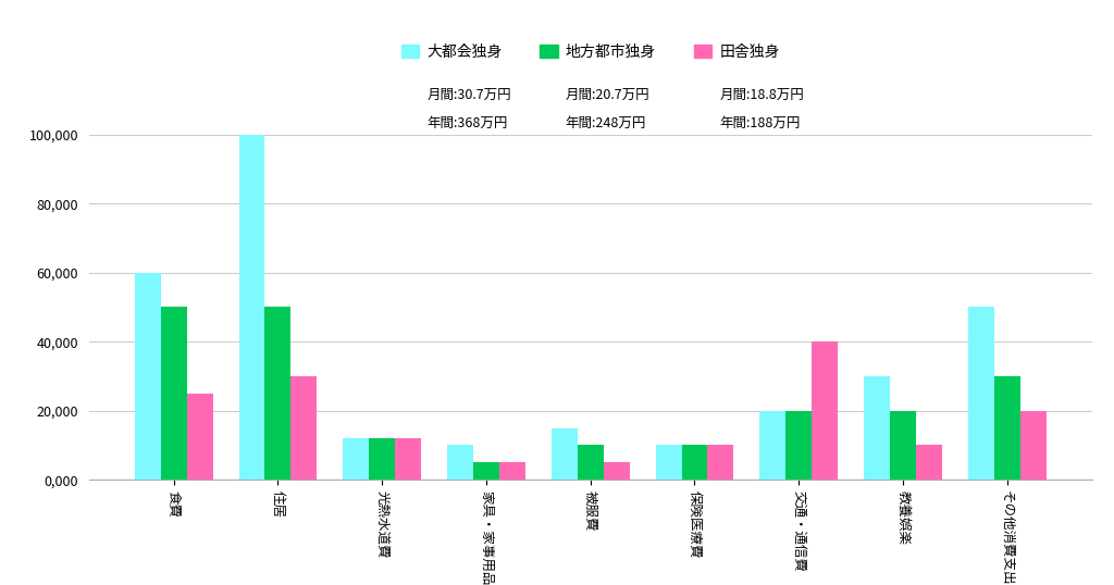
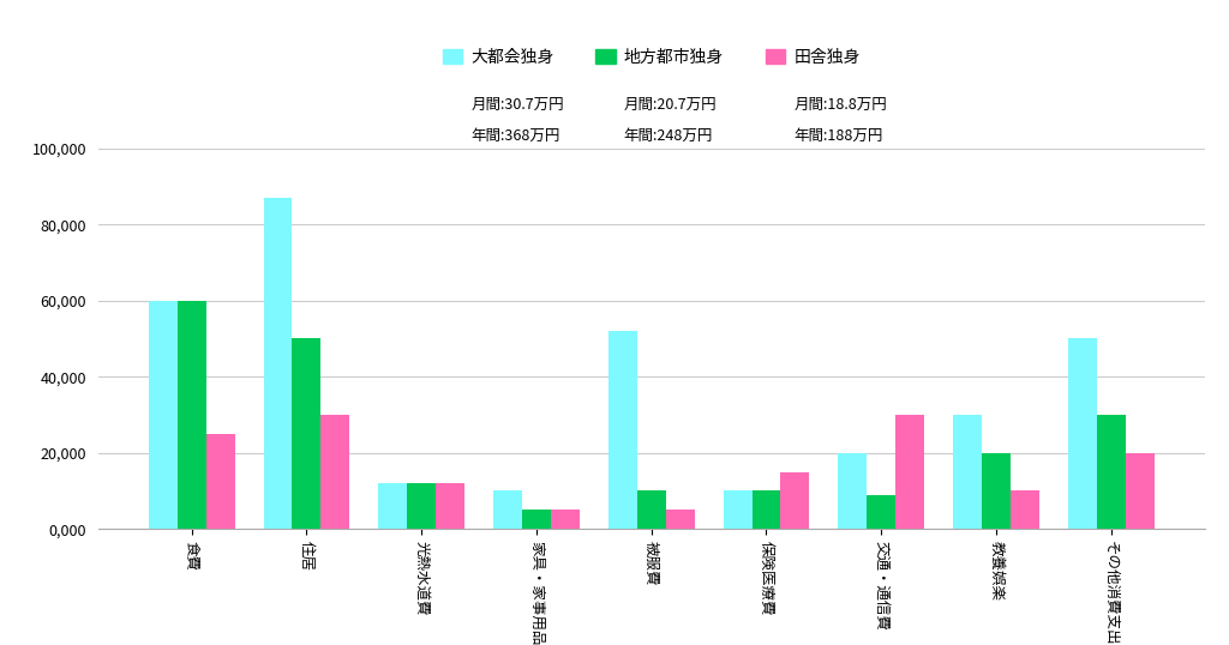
地方都市独身/食費: 50,000 -> 60,000
大都会独身/住居: 100,000 -> 87,000
大都会独身/被服費: 15,000 -> 52,000
田舎独身/保険医療費: 10,000 -> 15,000
地方都市独身/交通・通信費: 20,000 -> 9,000
田舎独身/交通・通信費: 40,000 -> 30,000
